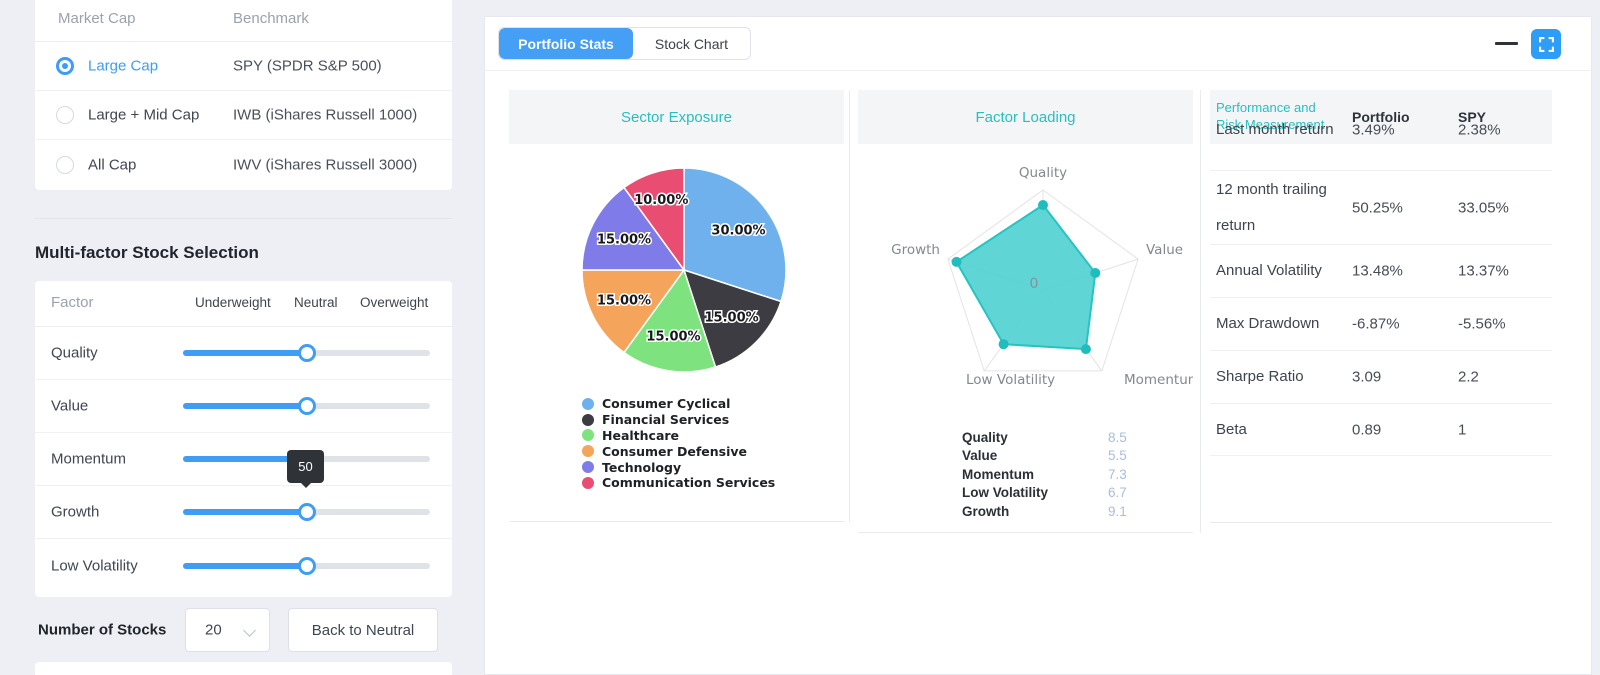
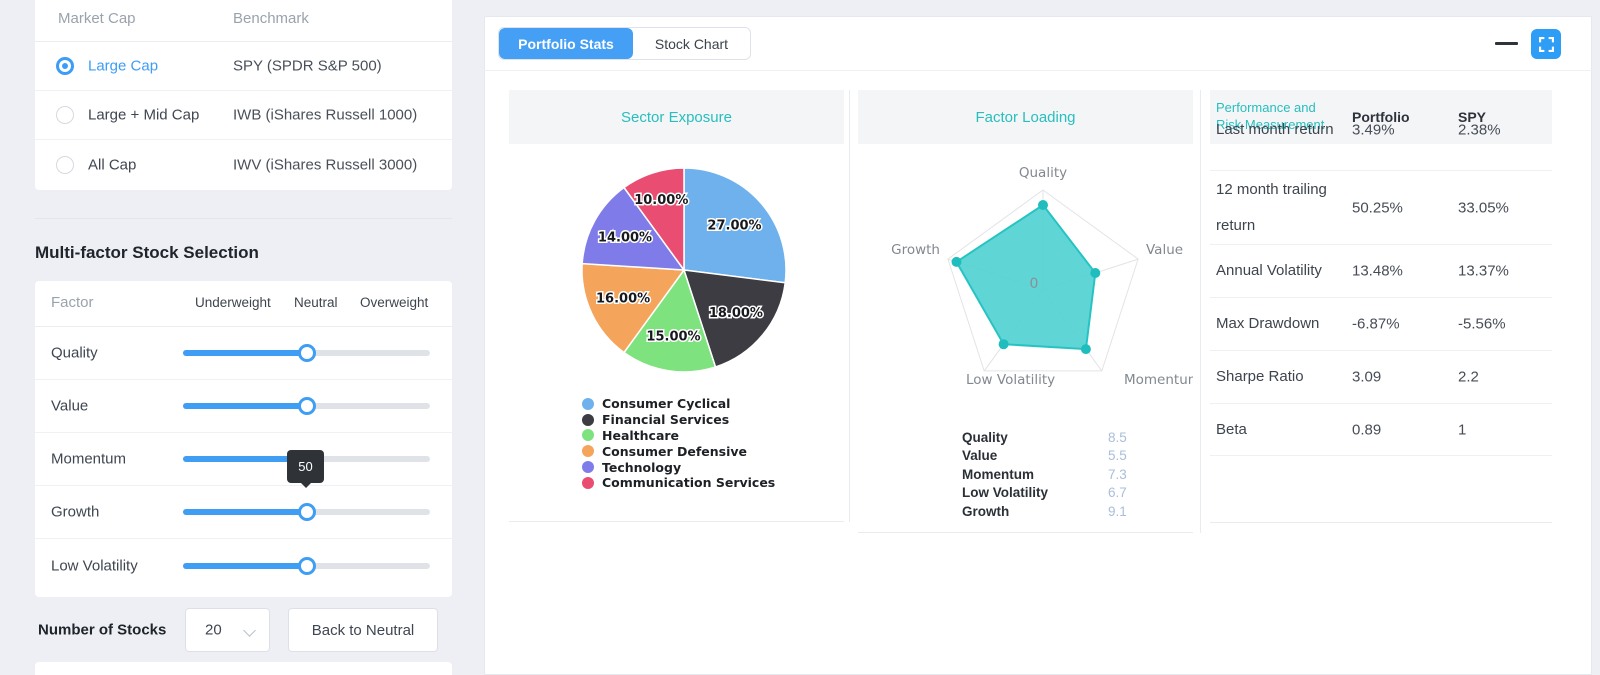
Sector Exposure/Consumer Cyclical: 30.00% -> 27.00%
Sector Exposure/Financial Services: 15.00% -> 18.00%
Sector Exposure/Consumer Defensive: 15.00% -> 16.00%
Sector Exposure/Technology: 15.00% -> 14.00%
